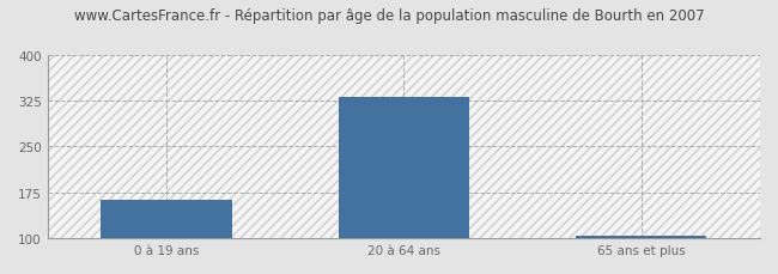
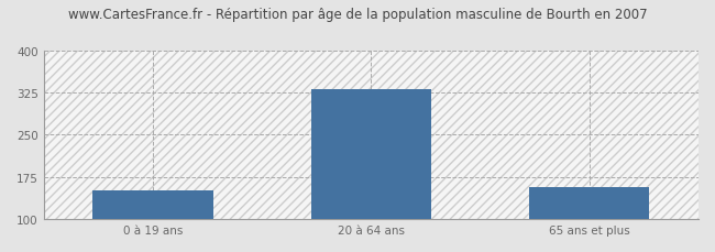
0 à 19 ans: 163 -> 152
65 ans et plus: 104 -> 156
